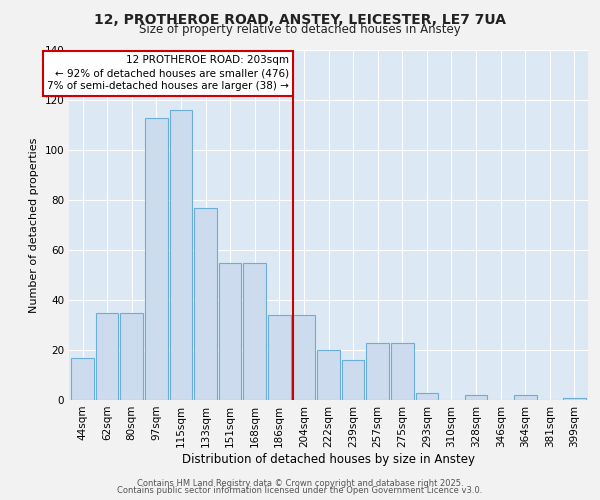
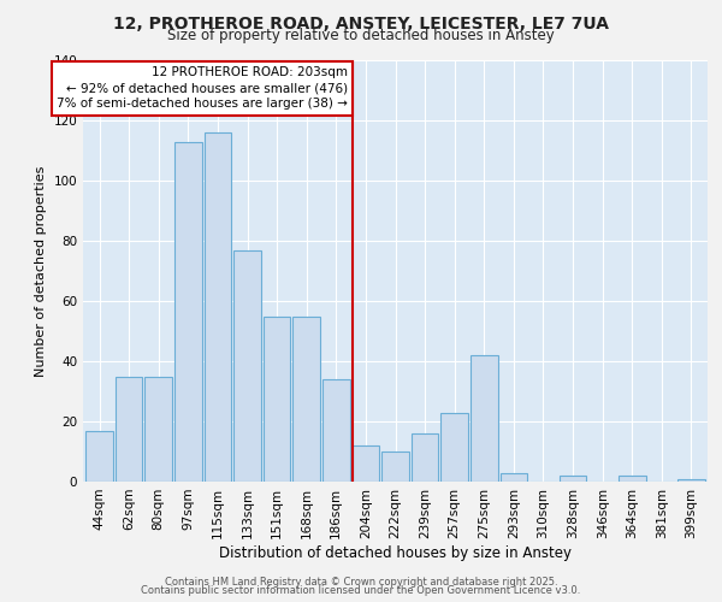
204sqm: 34 -> 12
222sqm: 20 -> 10
275sqm: 23 -> 42
